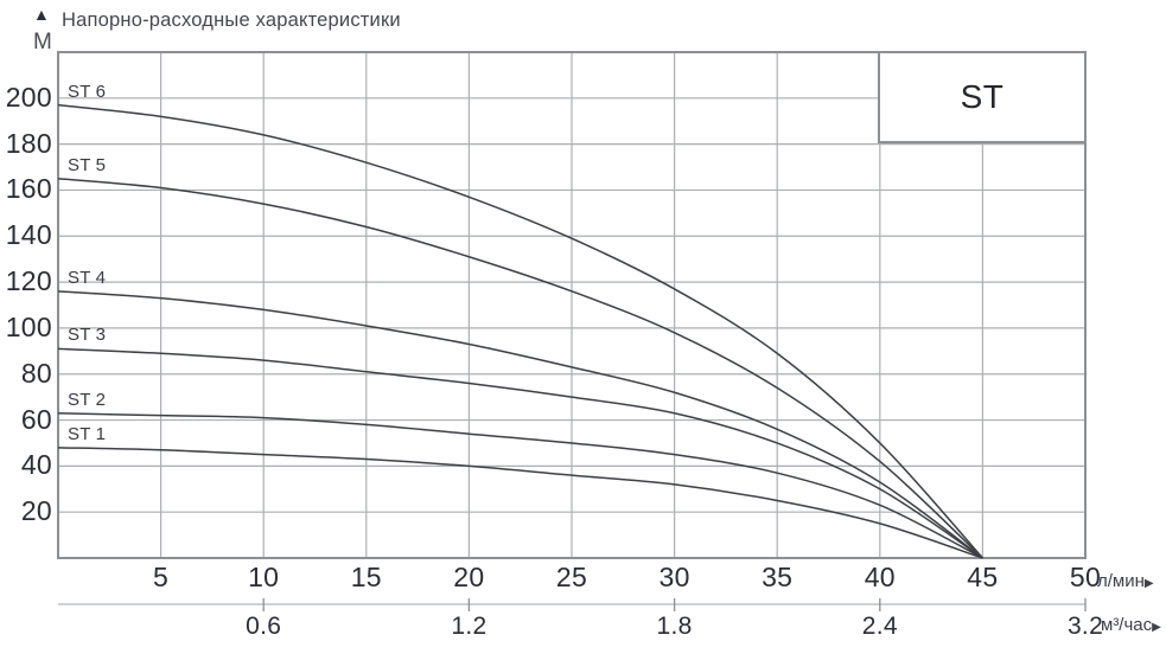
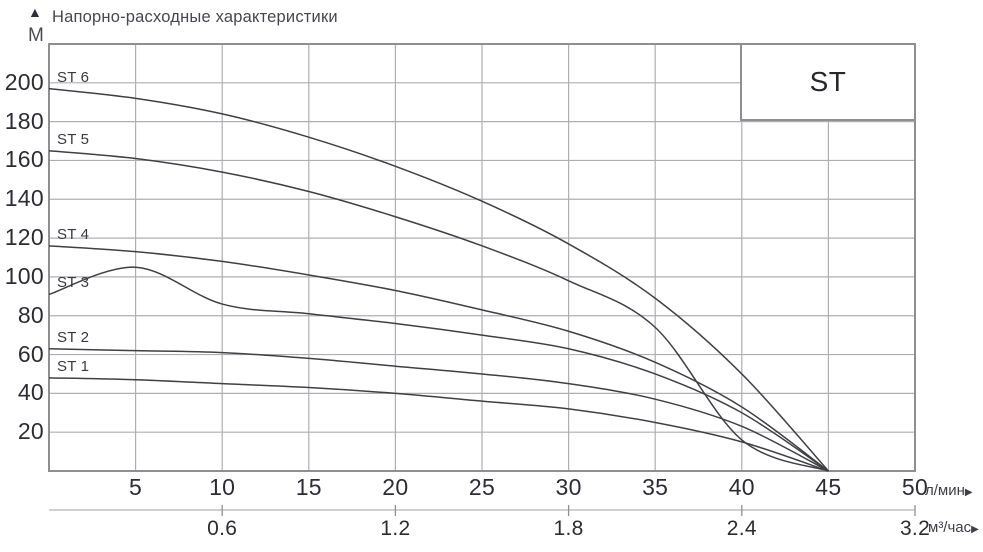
ST 3/5: 89 -> 105
ST 5/40: 42 -> 16
